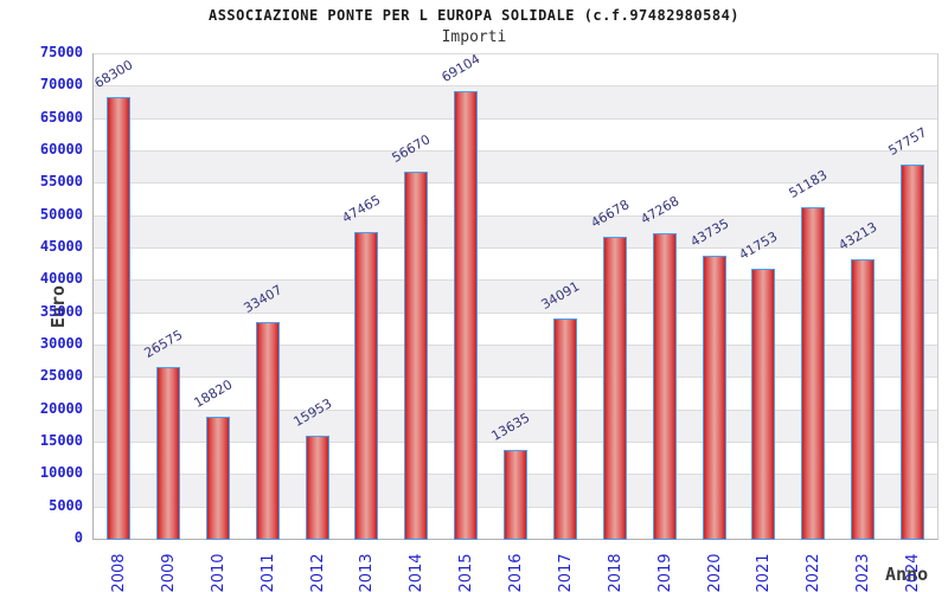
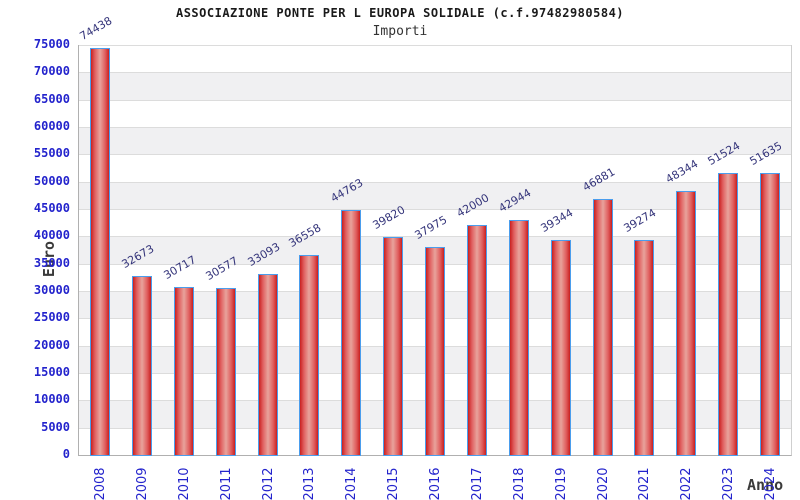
2008: 68300 -> 74438
2009: 26575 -> 32673
2010: 18820 -> 30717
2011: 33407 -> 30577
2012: 15953 -> 33093
2013: 47465 -> 36558
2014: 56670 -> 44763
2015: 69104 -> 39820
2016: 13635 -> 37975
2017: 34091 -> 42000
2018: 46678 -> 42944
2019: 47268 -> 39344
2020: 43735 -> 46881
2021: 41753 -> 39274
2022: 51183 -> 48344
2023: 43213 -> 51524
2024: 57757 -> 51635
